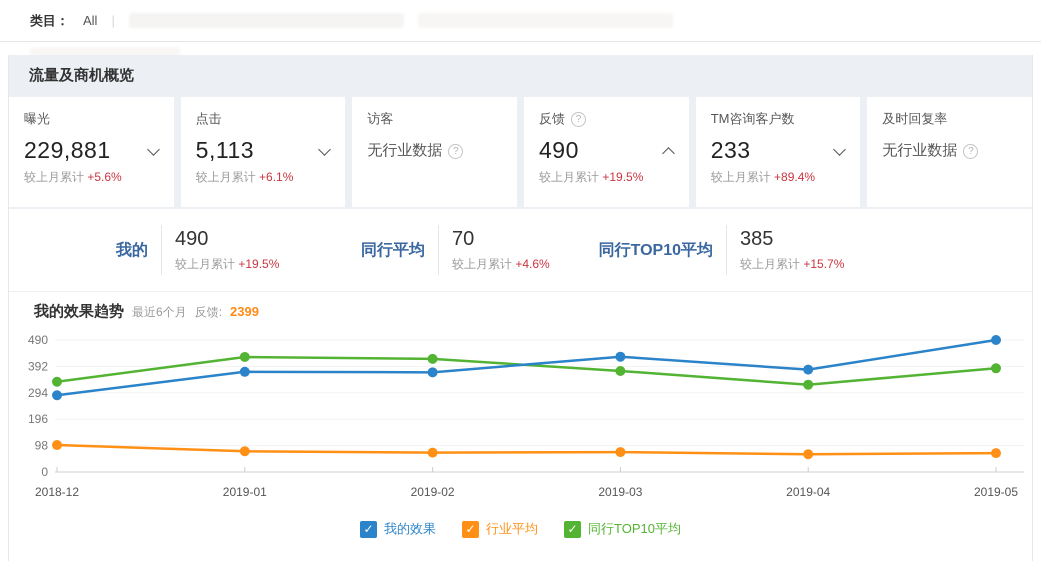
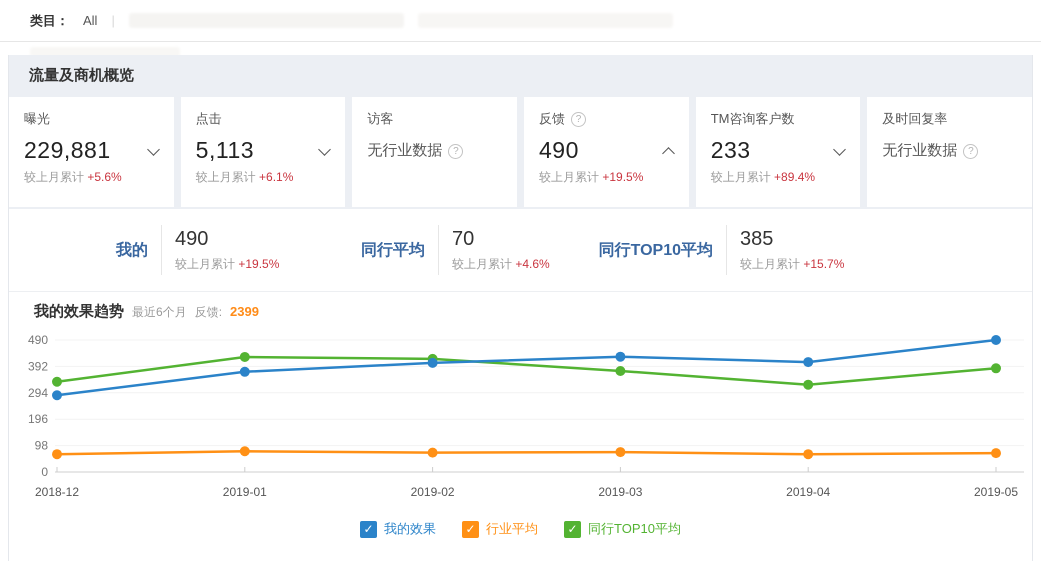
行业平均/2018-12: 100 -> 70
我的效果/2019-02: 370 -> 400
我的效果/2019-04: 380 -> 410
